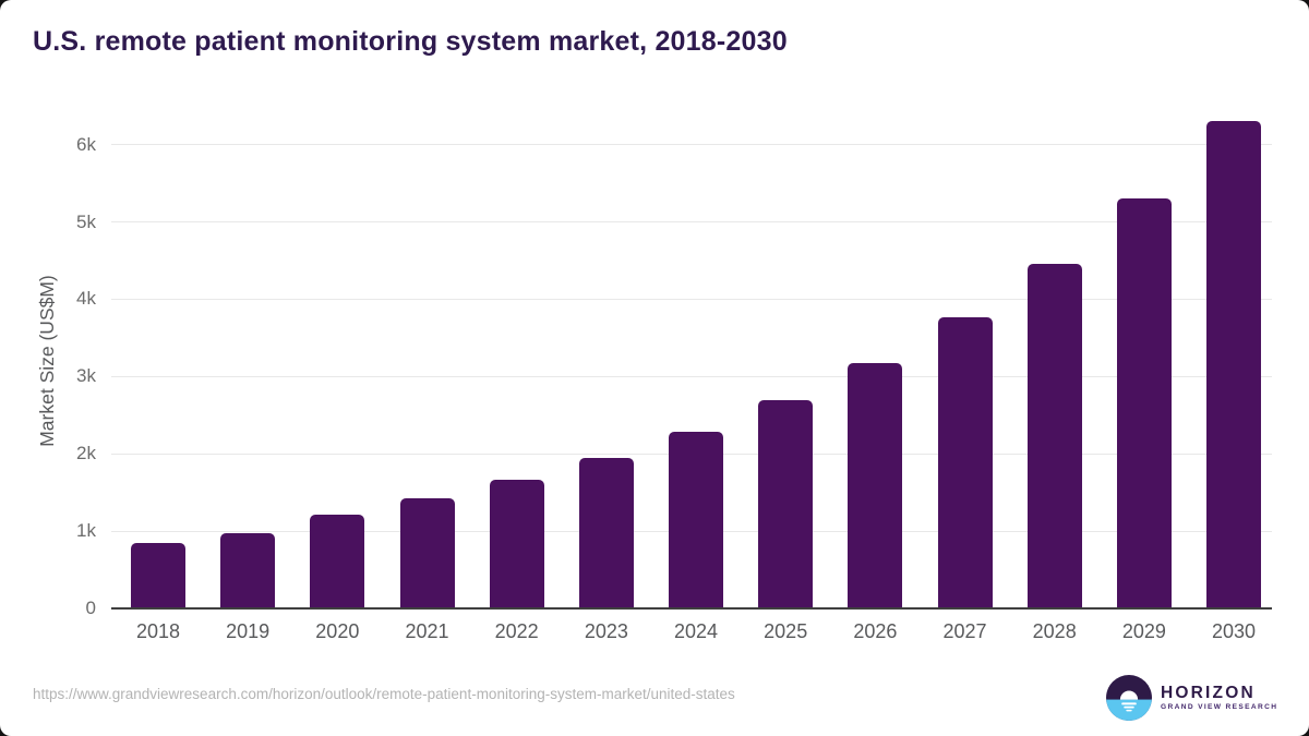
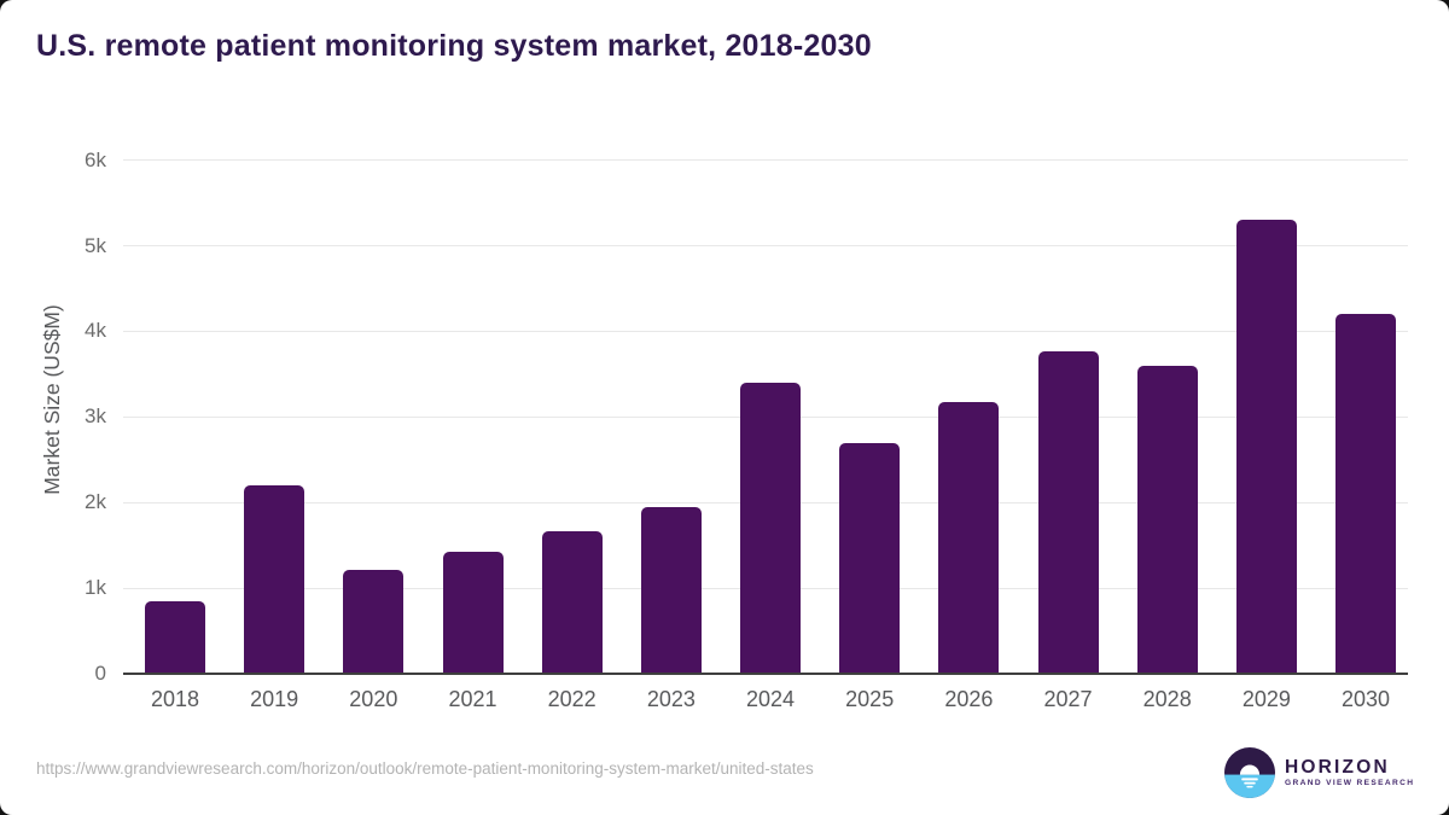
2019: 1.0k -> 2.2k
2024: 2.3k -> 3.4k
2028: 4.5k -> 3.6k
2030: 6.3k -> 4.2k
